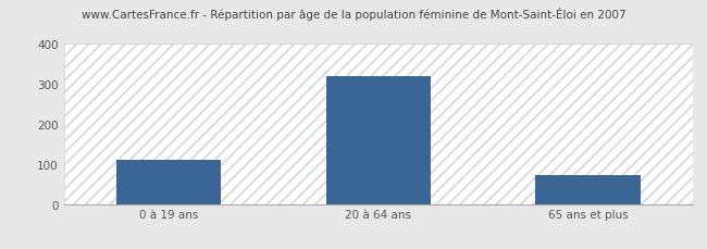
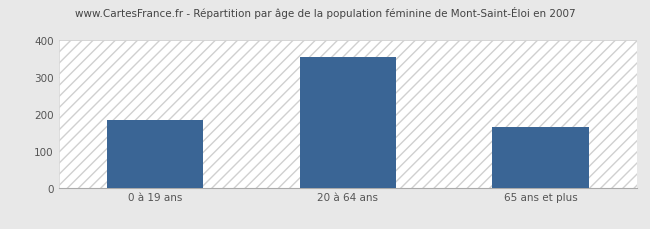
0 à 19 ans: 110 -> 185
20 à 64 ans: 320 -> 355
65 ans et plus: 73 -> 165
